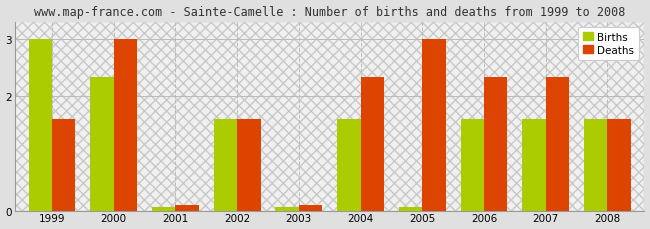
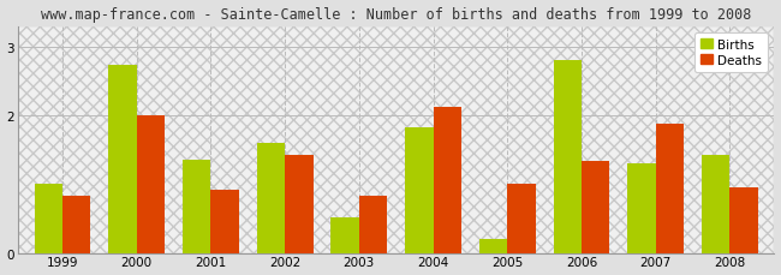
Births/1999: 3.00 -> 1.00
Deaths/1999: 1.60 -> 0.84
Births/2000: 2.33 -> 2.74
Deaths/2000: 3.00 -> 2.00
Births/2001: 0.07 -> 1.36
Deaths/2001: 0.10 -> 0.92
Deaths/2002: 1.60 -> 1.42
Births/2003: 0.07 -> 0.52
Deaths/2003: 0.10 -> 0.84
Births/2004: 1.60 -> 1.82
Deaths/2004: 2.33 -> 2.12
Births/2005: 0.07 -> 0.20
Deaths/2005: 3.00 -> 1.00
Births/2006: 1.60 -> 2.80
Deaths/2006: 2.33 -> 1.34
Births/2007: 1.60 -> 1.30
Deaths/2007: 2.33 -> 1.88
Births/2008: 1.60 -> 1.42
Deaths/2008: 1.60 -> 0.96
